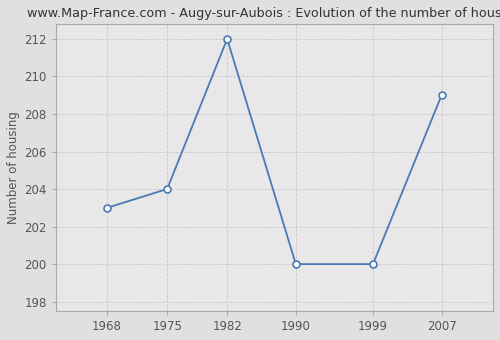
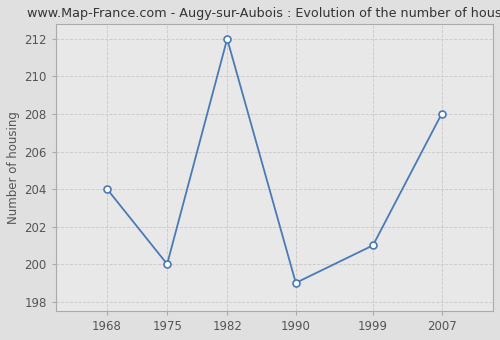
1968: 203 -> 204
1975: 204 -> 200
1990: 200 -> 199
1999: 200 -> 201
2007: 209 -> 208
